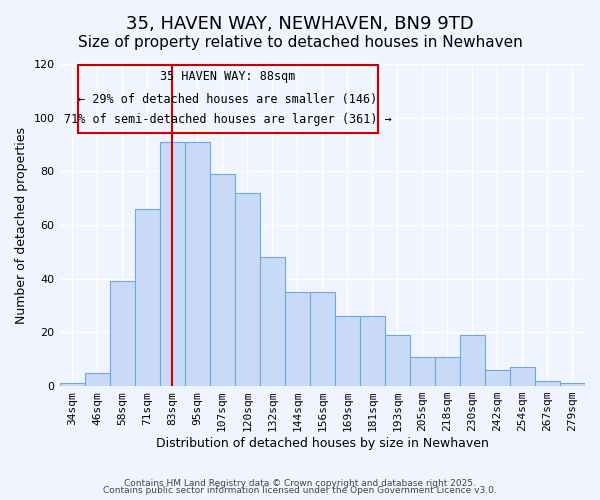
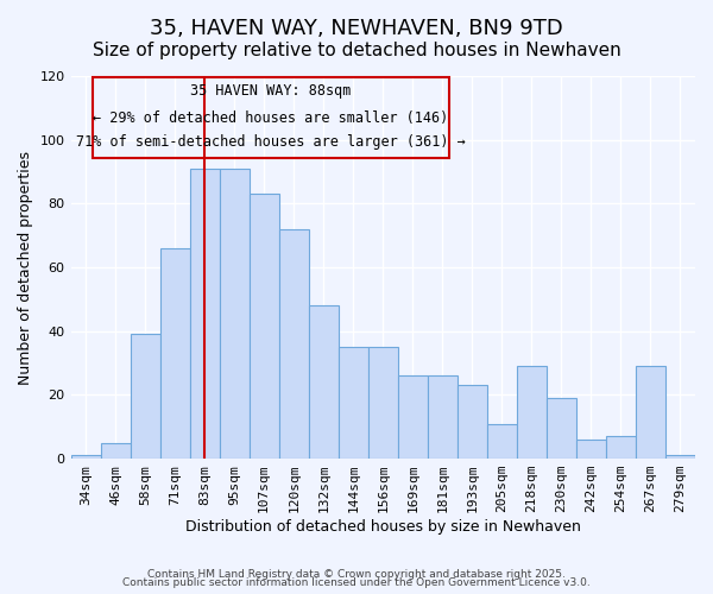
107sqm: 79 -> 83
193sqm: 19 -> 23
218sqm: 11 -> 29
267sqm: 2 -> 29
